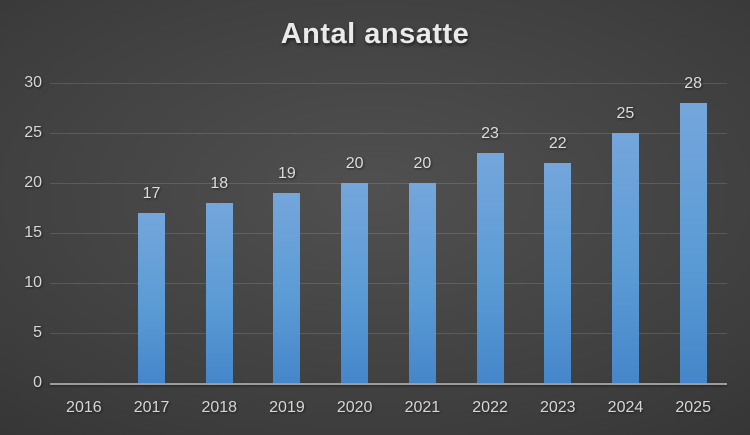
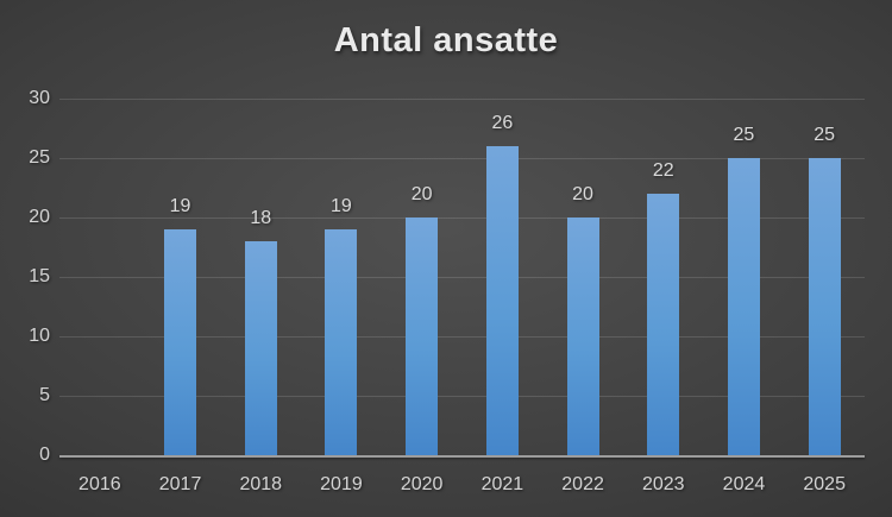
2017: 17 -> 19
2021: 20 -> 26
2022: 23 -> 20
2025: 28 -> 25
